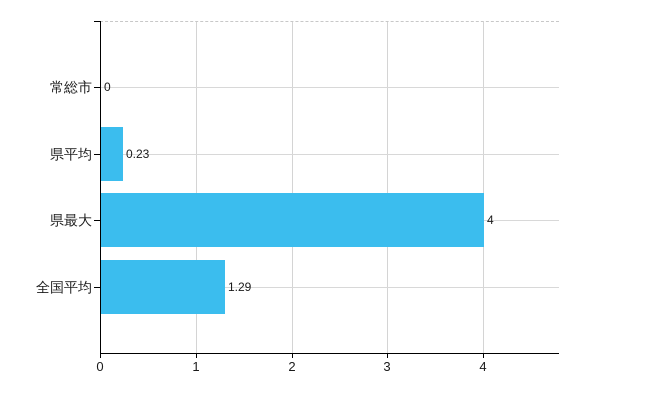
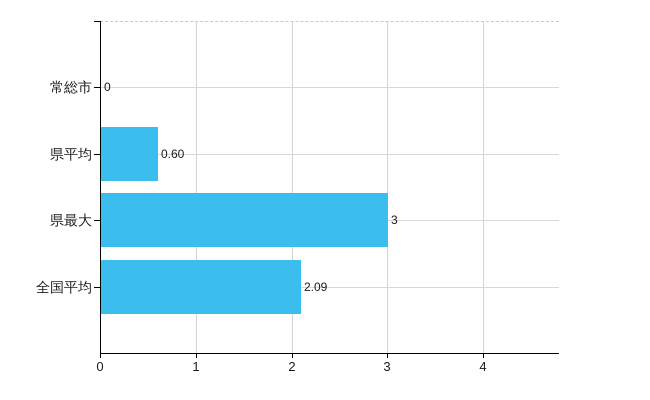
県平均: 0.23 -> 0.60
県最大: 4 -> 3
全国平均: 1.29 -> 2.09
